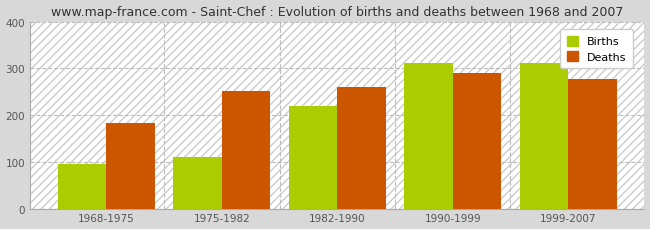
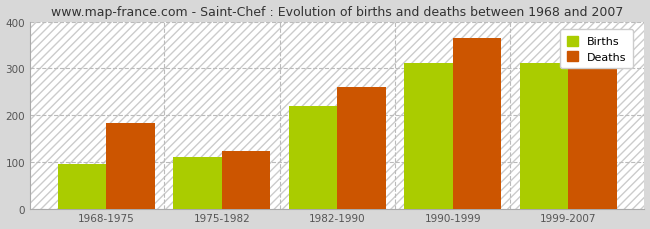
Deaths/1975-1982: 252 -> 125
Deaths/1990-1999: 290 -> 365
Deaths/1999-2007: 278 -> 300
